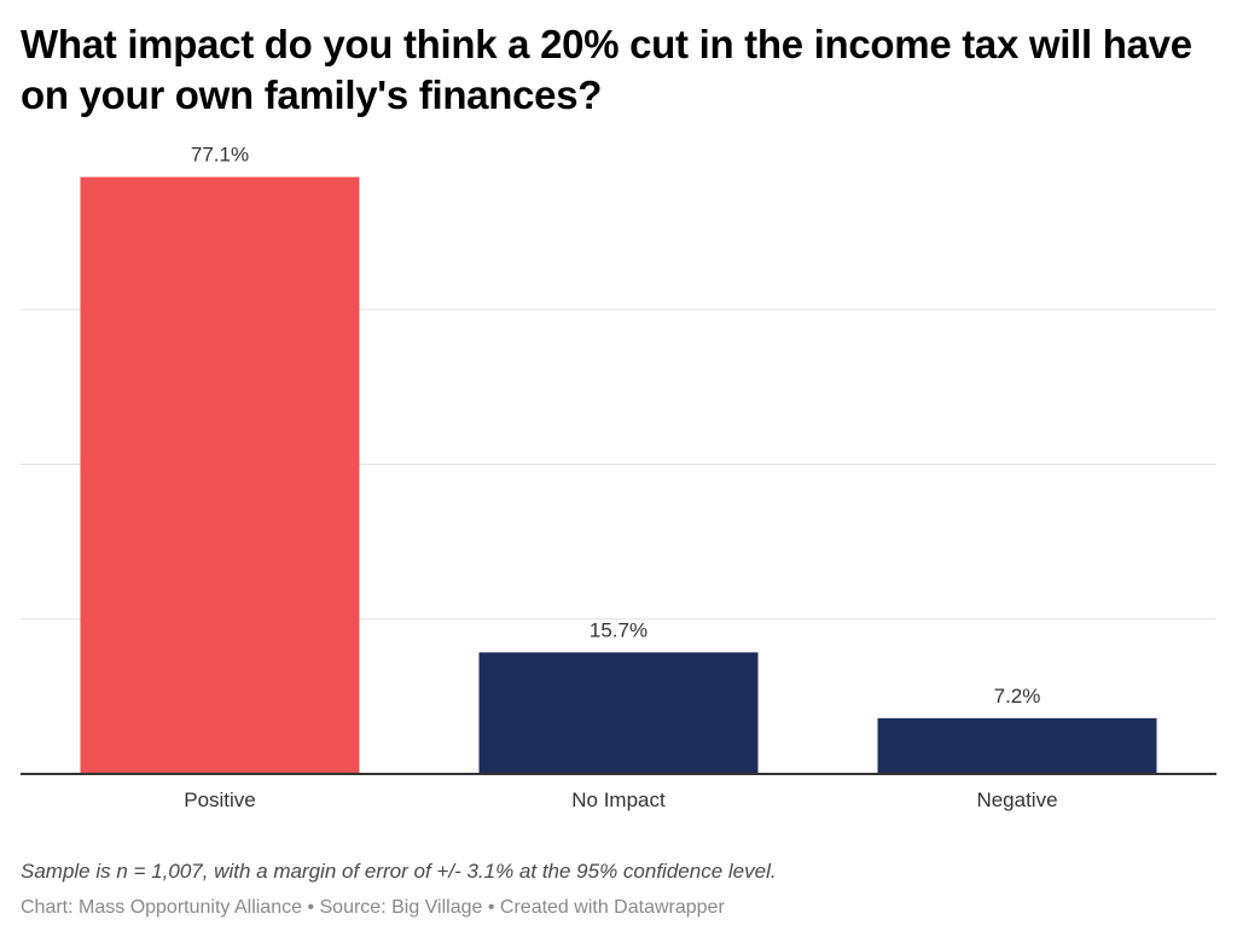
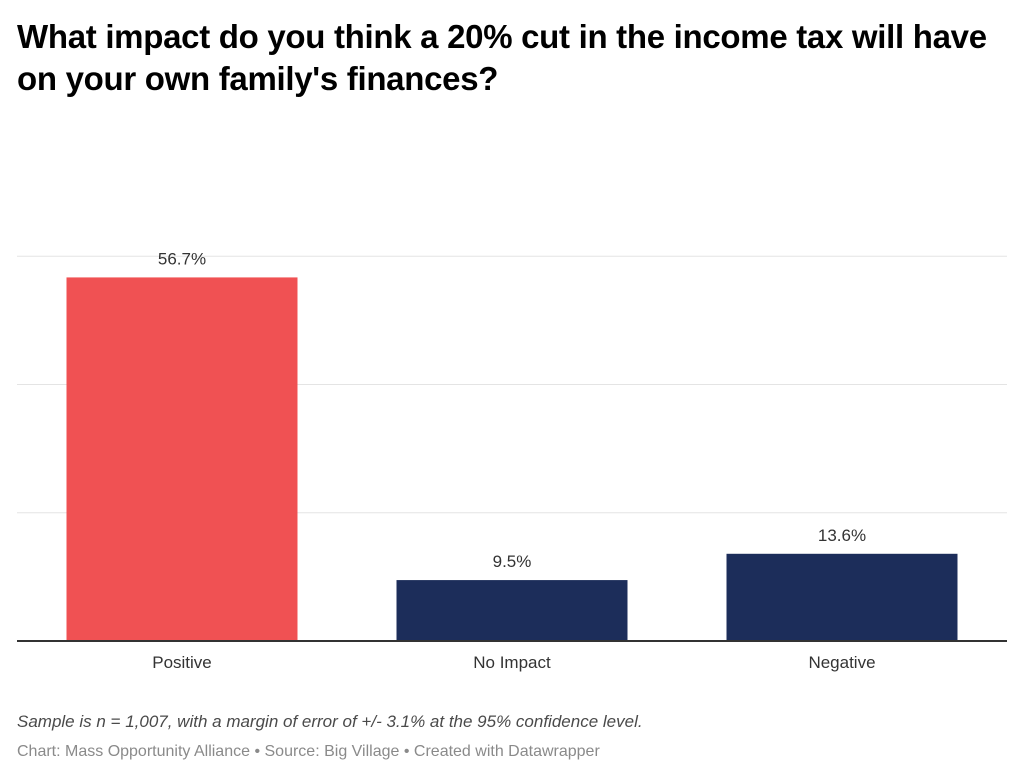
Positive: 77.1% -> 56.7%
No Impact: 15.7% -> 9.5%
Negative: 7.2% -> 13.6%
